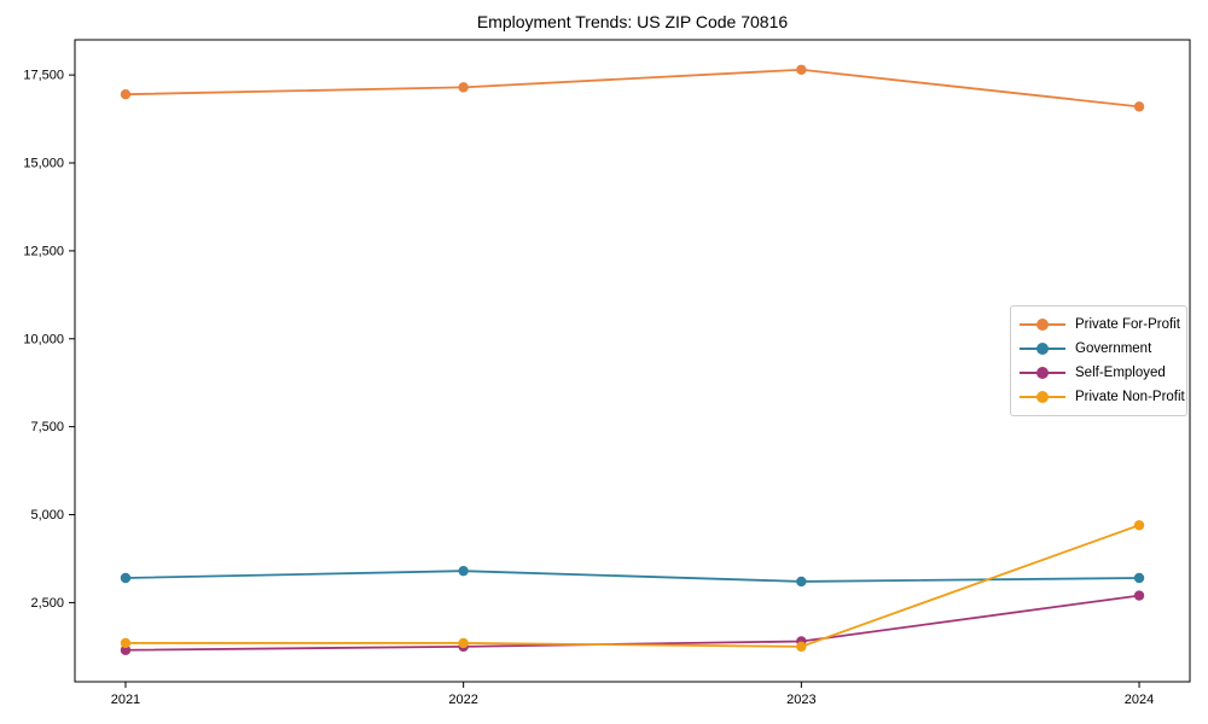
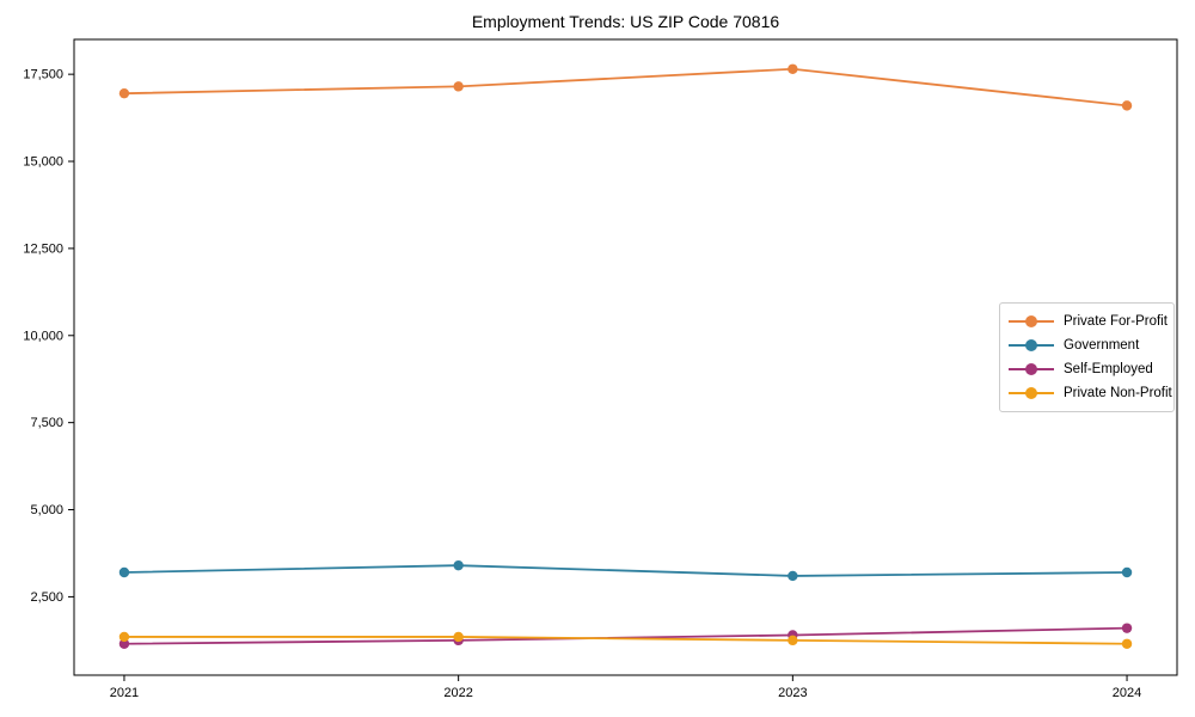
Self-Employed/2024: 2700 -> 1600
Private Non-Profit/2024: 4700 -> 1200
